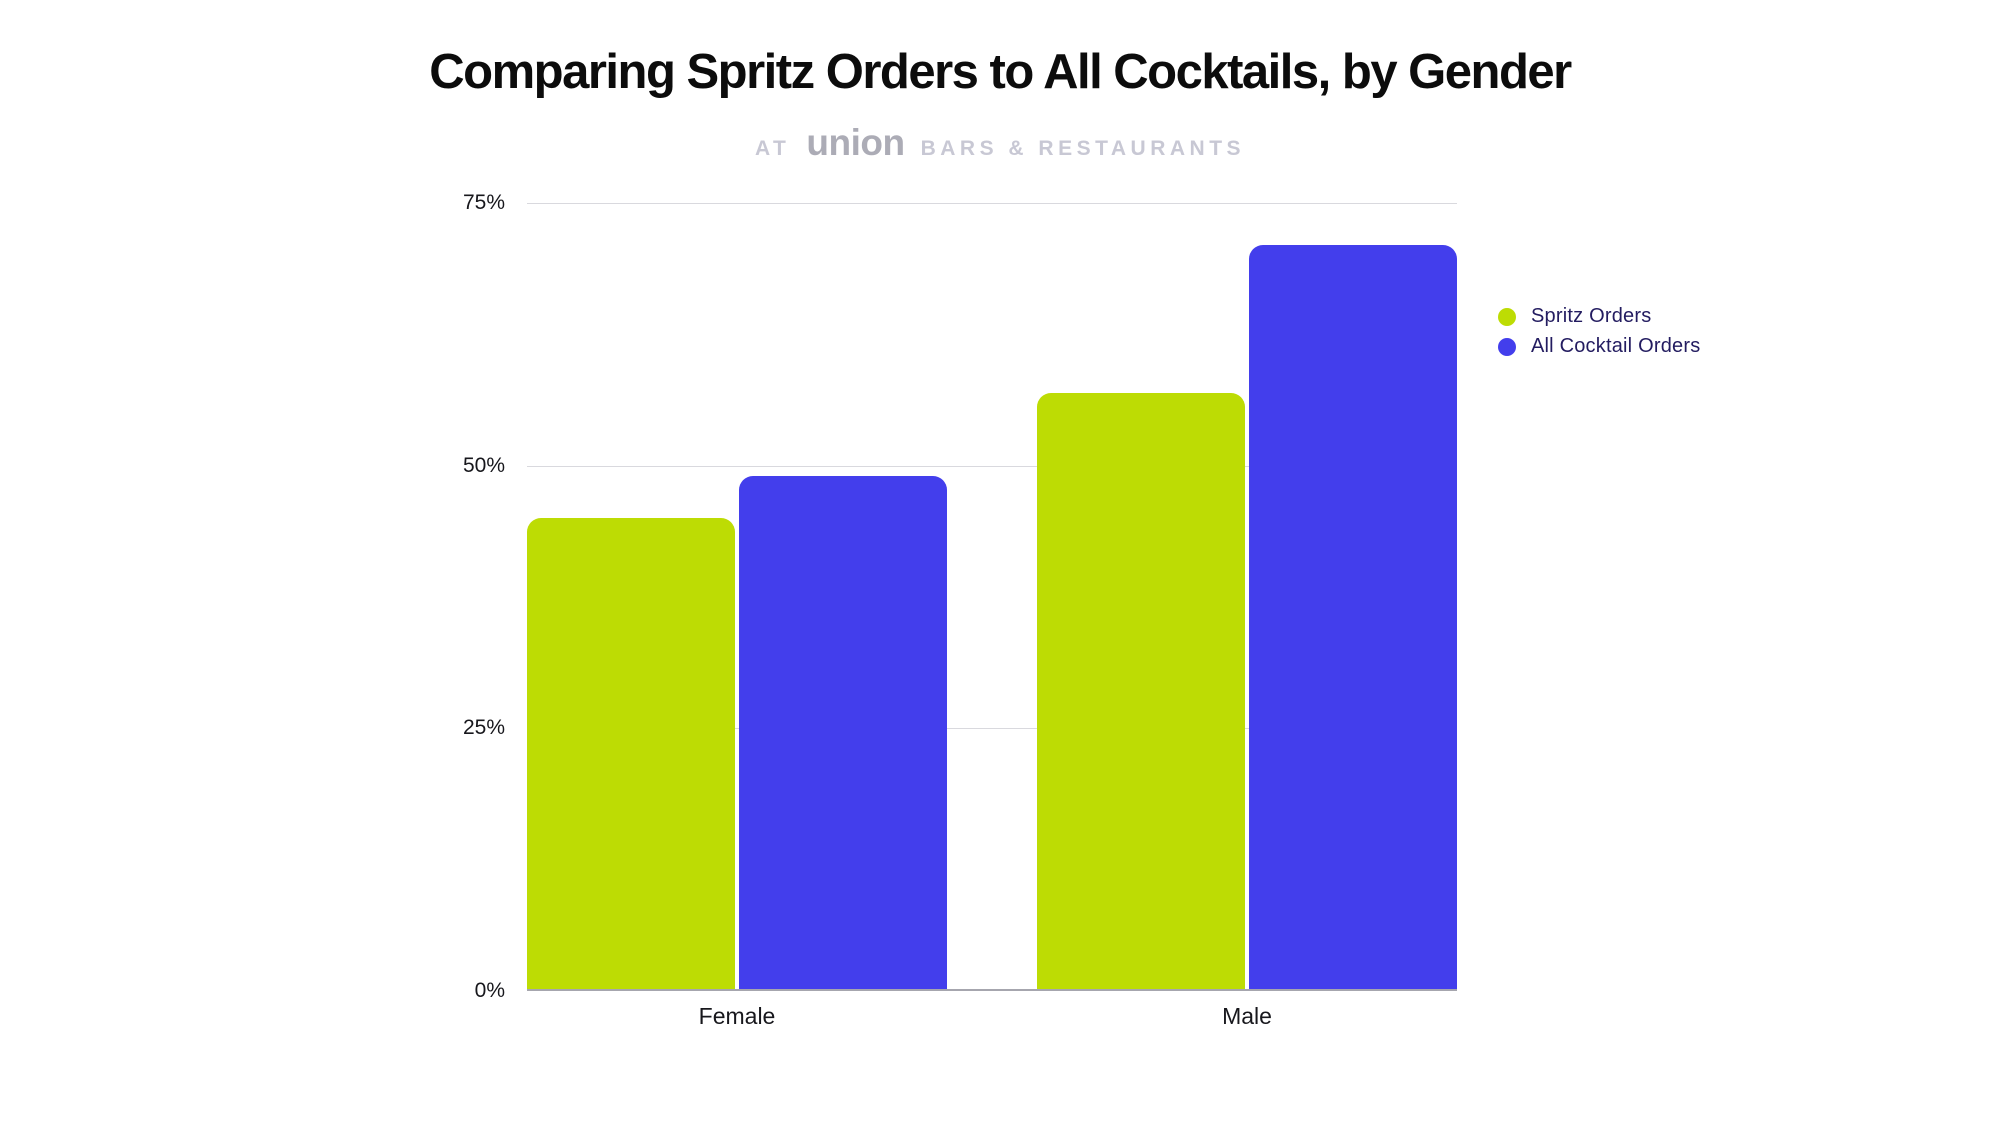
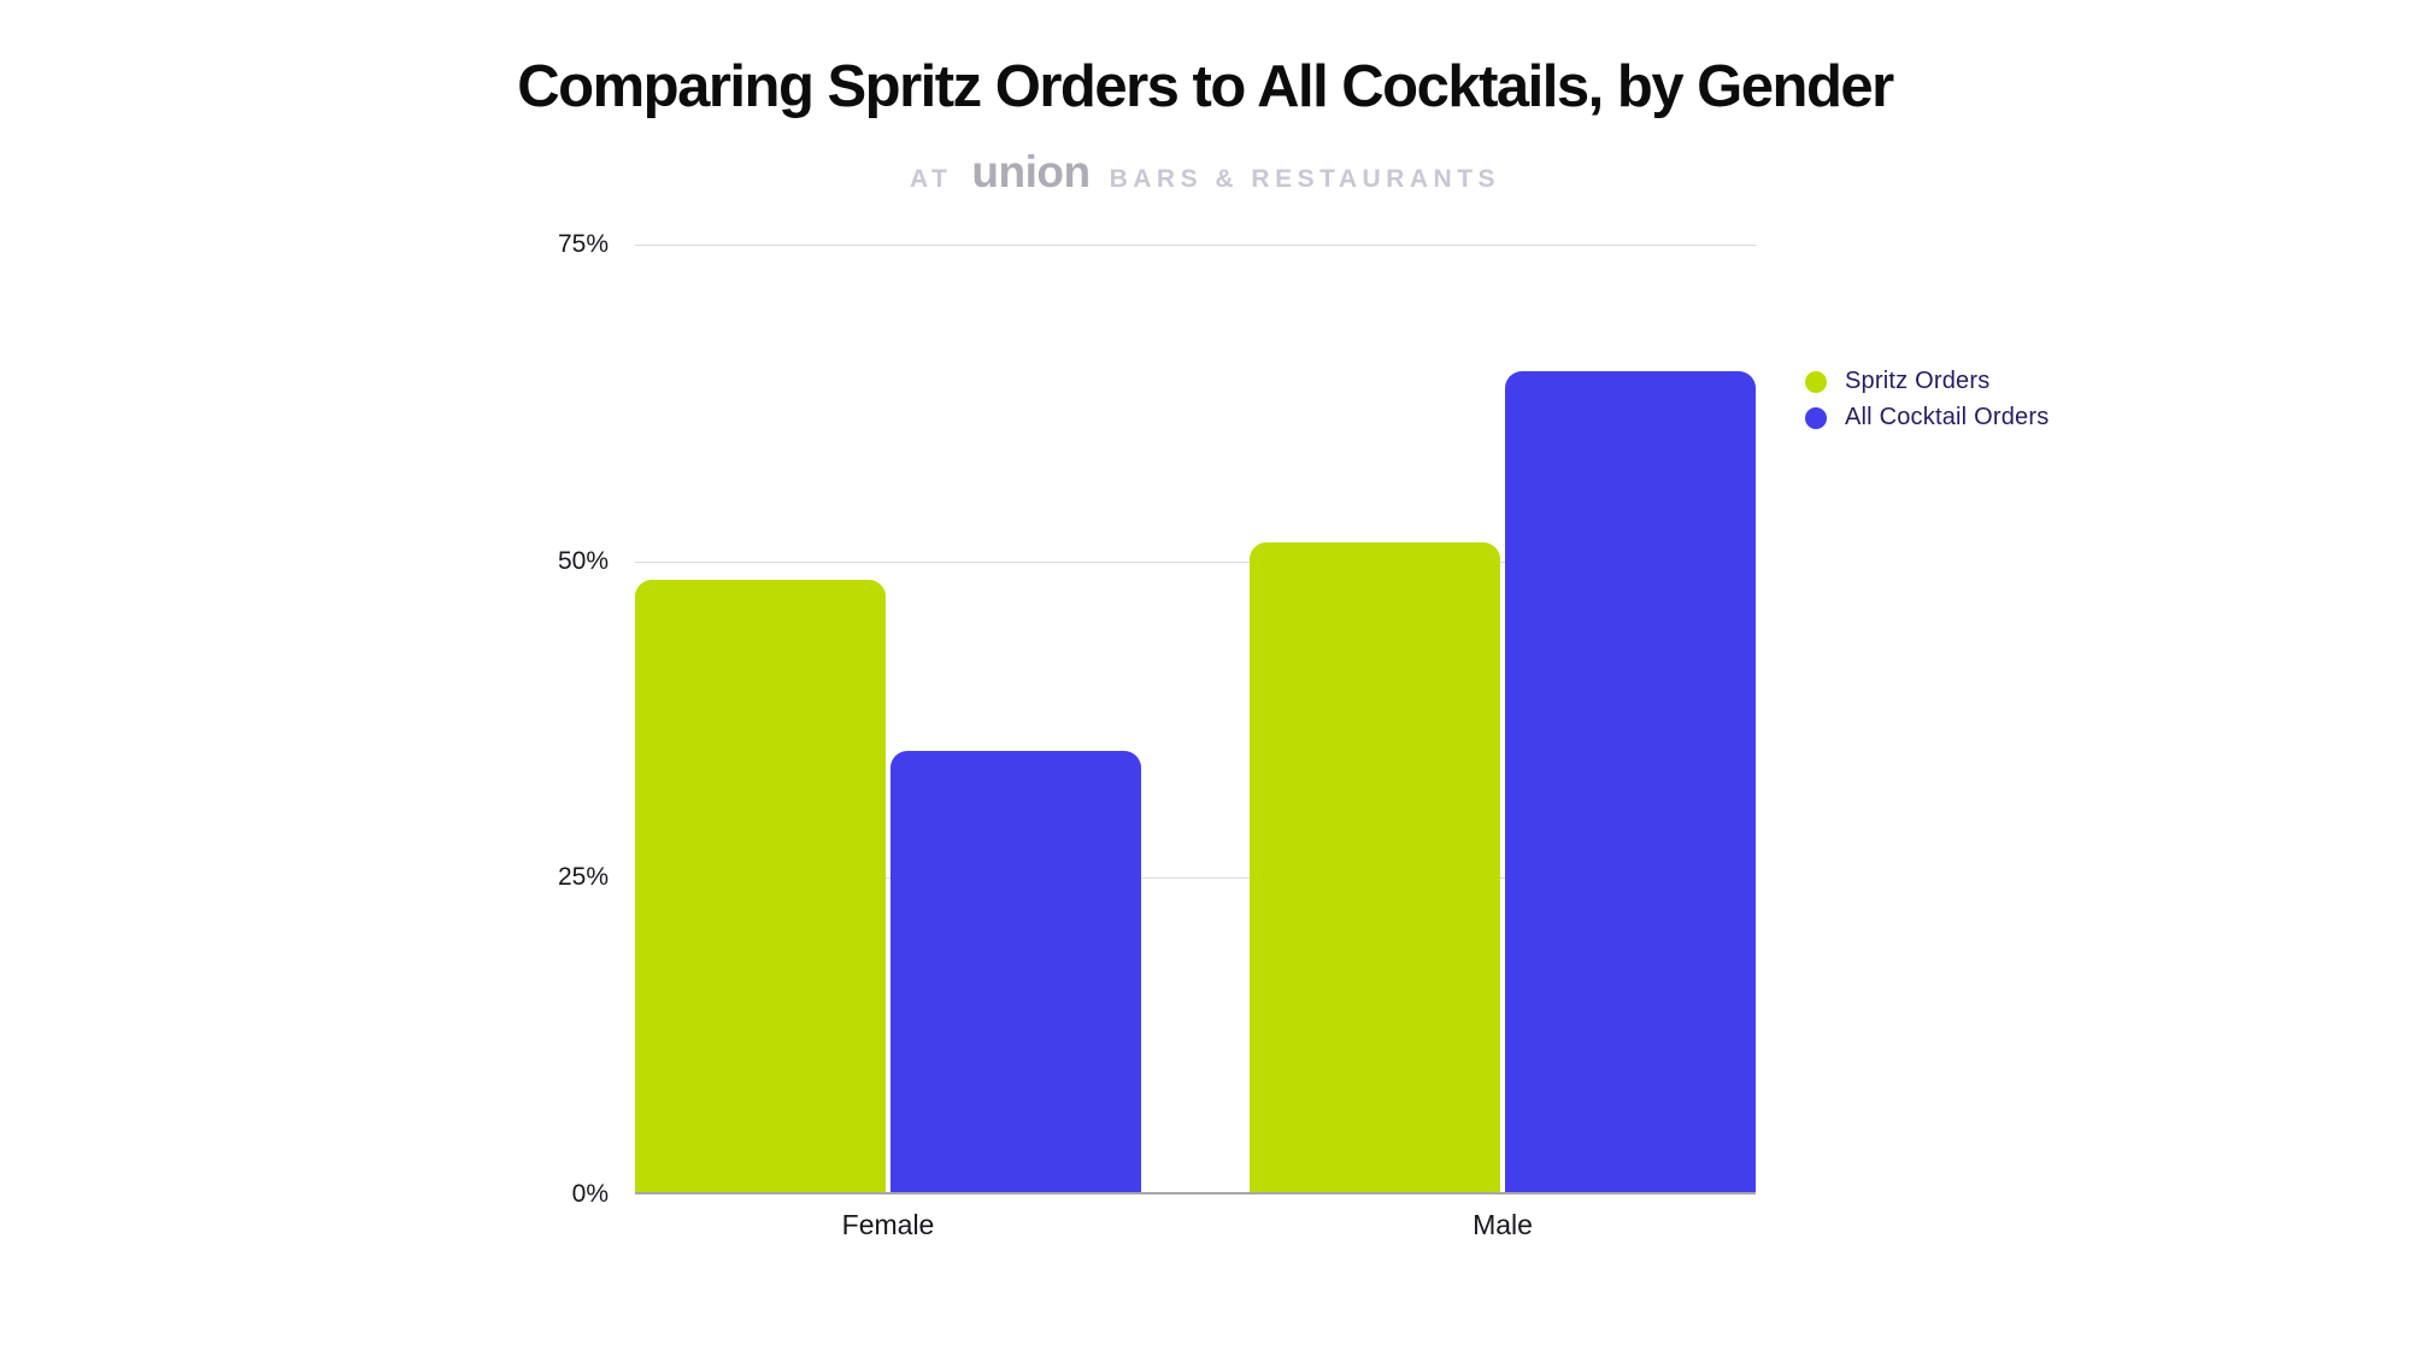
Spritz Orders/Female: 45.0% -> 48.5%
All Cocktail Orders/Female: 49% -> 35%
Spritz Orders/Male: 56.9% -> 51.5%
All Cocktail Orders/Male: 71% -> 65%
